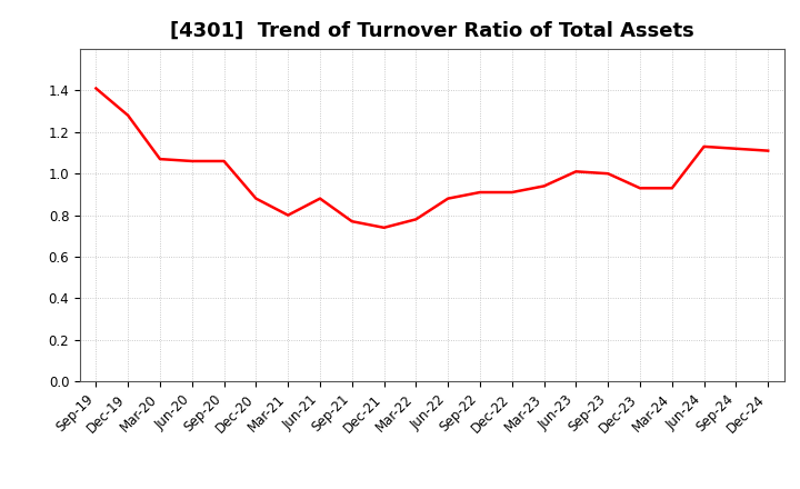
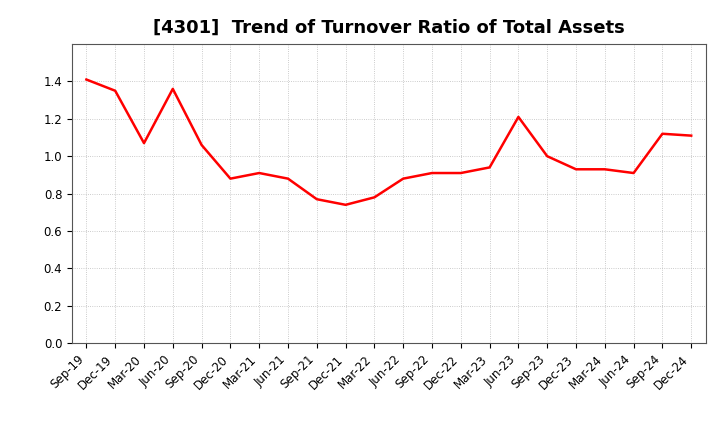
Dec-19: 1.28 -> 1.35
Jun-20: 1.06 -> 1.36
Mar-21: 0.80 -> 0.91
Jun-23: 1.01 -> 1.21
Jun-24: 1.13 -> 0.91
